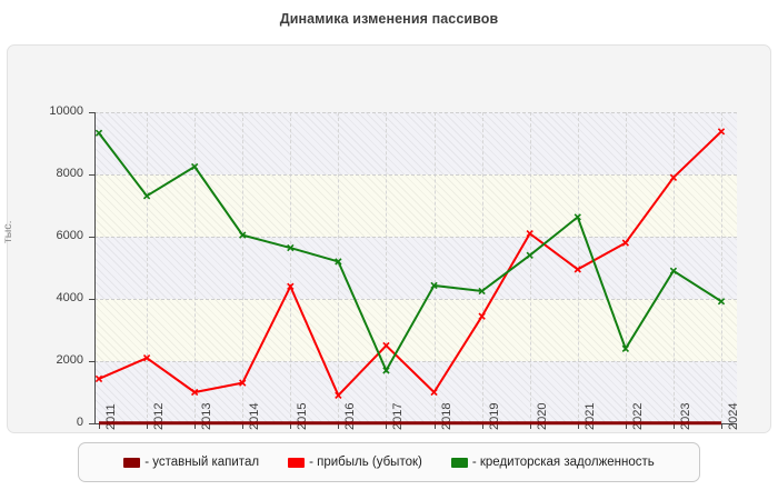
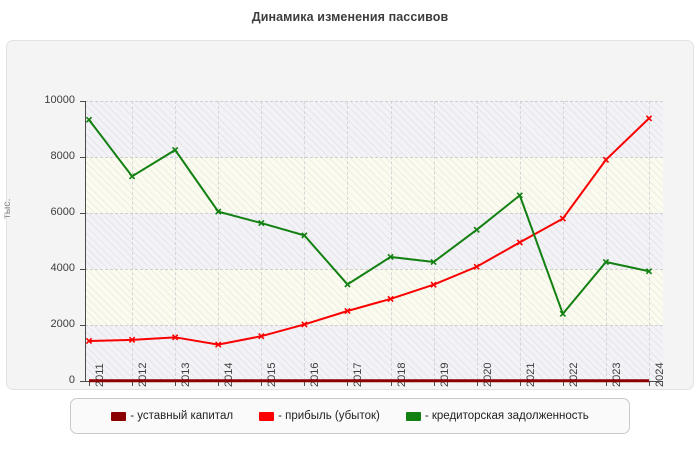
- прибыль (убыток)/2012: 2100 -> 1500
- прибыль (убыток)/2013: 1000 -> 1600
- прибыль (убыток)/2015: 4400 -> 1600
- прибыль (убыток)/2016: 900 -> 2000
- кредиторская задолженность/2017: 1700 -> 3400
- прибыль (убыток)/2018: 1000 -> 2900
- прибыль (убыток)/2020: 6100 -> 4100
- кредиторская задолженность/2023: 4900 -> 4200
